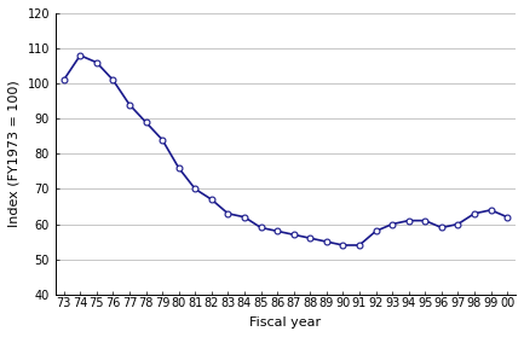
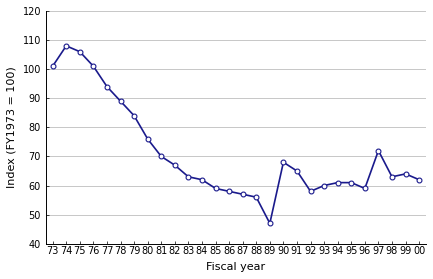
89: 55 -> 47
90: 54 -> 68
91: 54 -> 65
97: 60 -> 72
